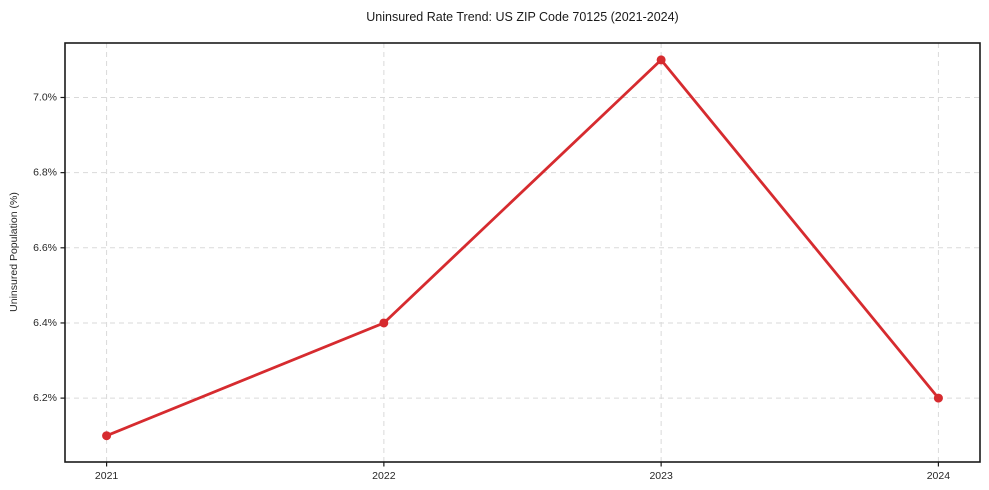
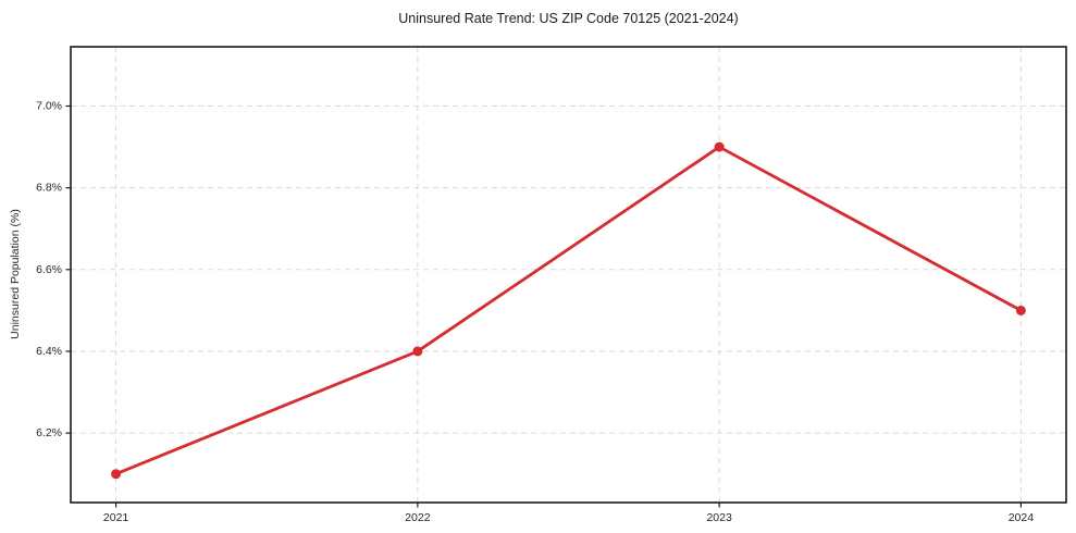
2023: 7.1% -> 6.9%
2024: 6.2% -> 6.5%
